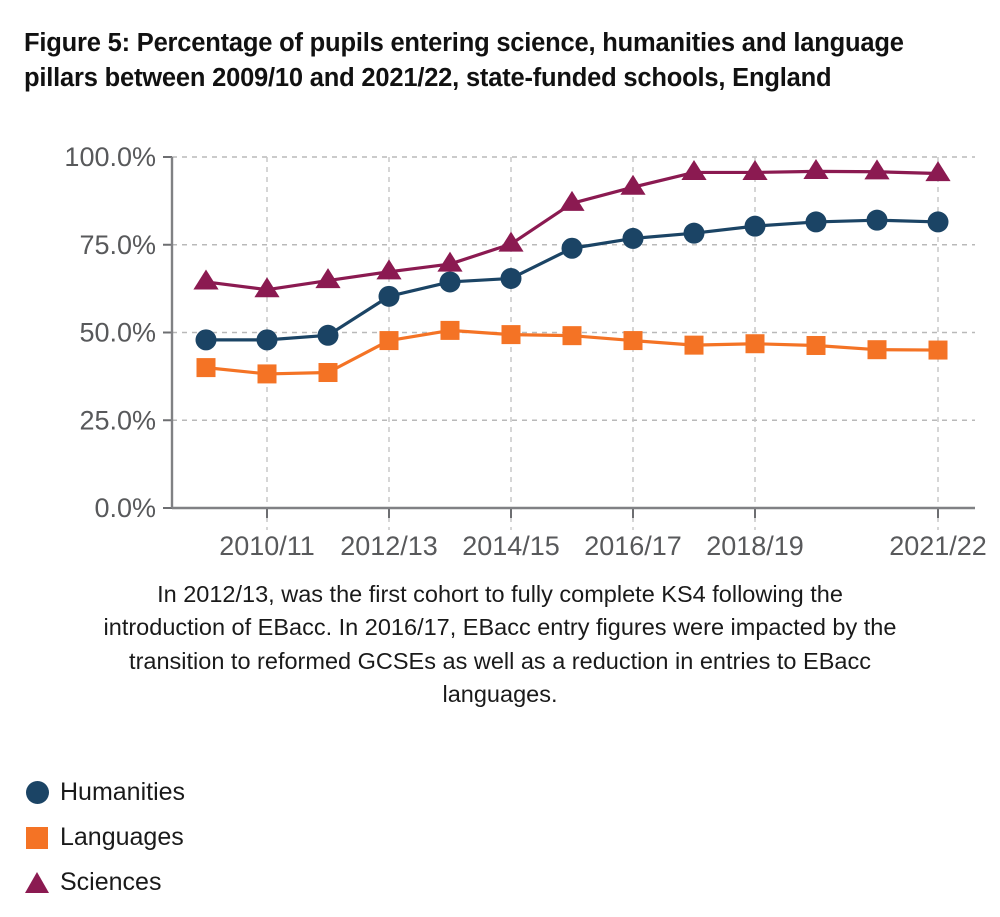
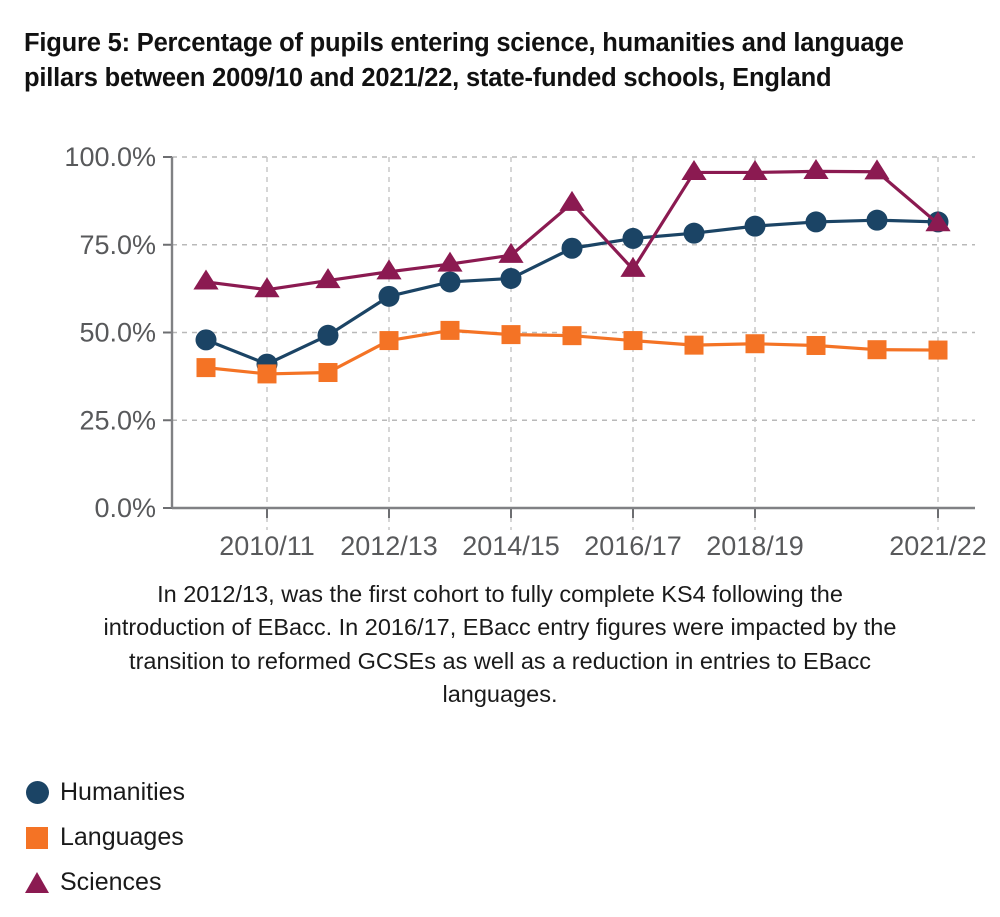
Humanities/2010/11: 48% -> 41%
Sciences/2014/15: 75% -> 72%
Sciences/2016/17: 91% -> 68%
Sciences/2021/22: 95% -> 81%
